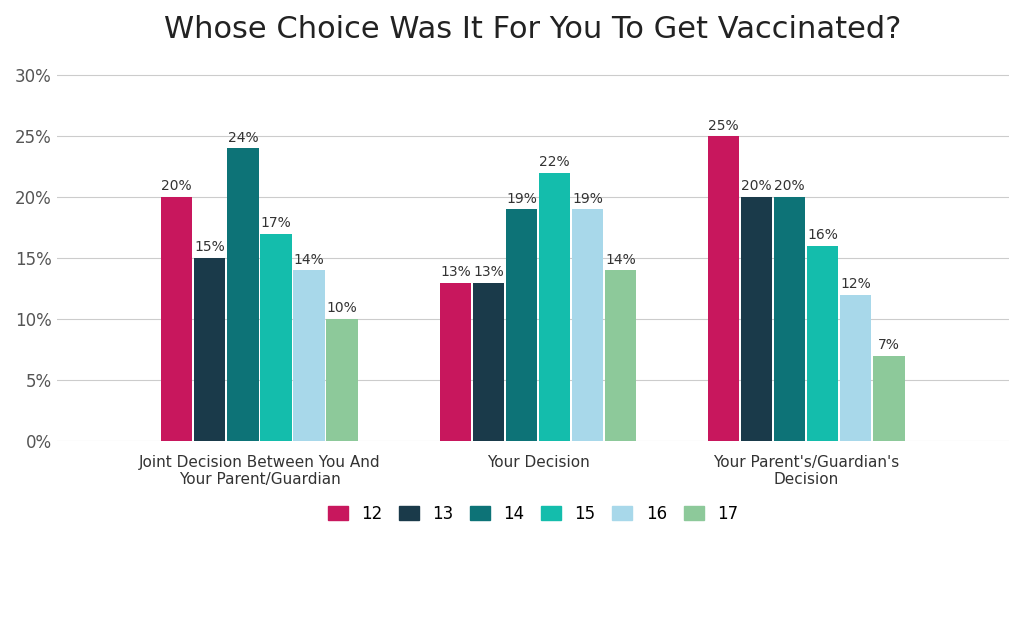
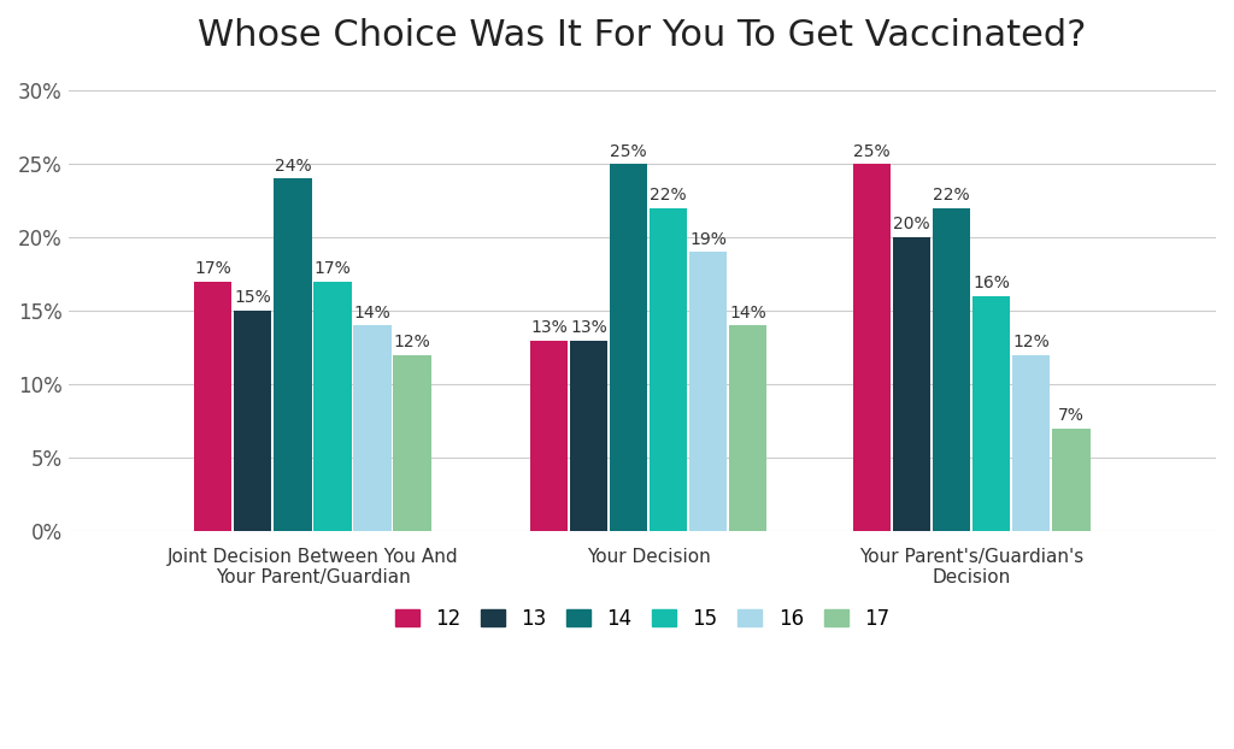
12/Joint Decision Between You And Your Parent/Guardian: 20% -> 17%
17/Joint Decision Between You And Your Parent/Guardian: 10% -> 12%
14/Your Decision: 19% -> 25%
14/Your Parent's/Guardian's Decision: 20% -> 22%
